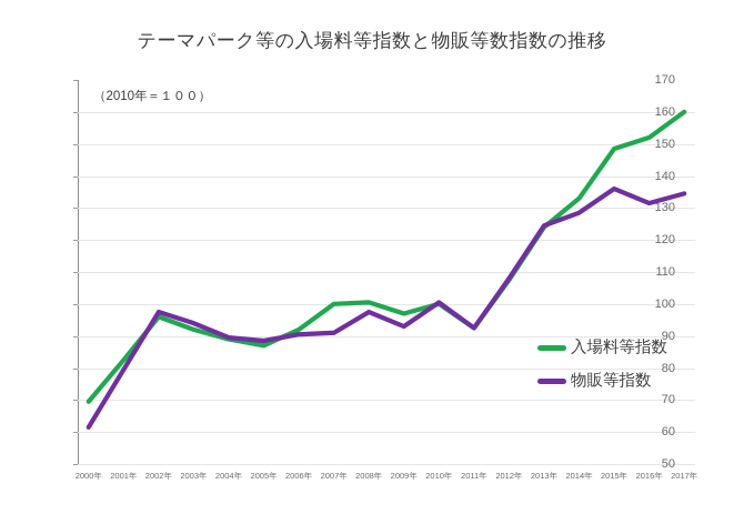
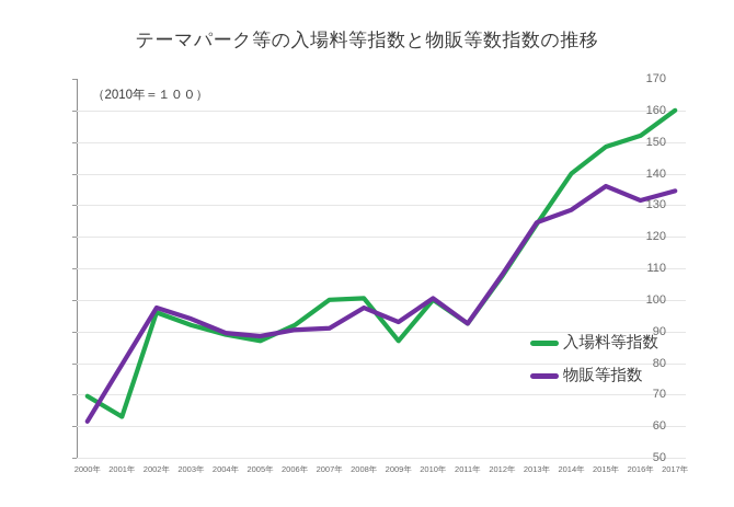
入場料等指数/2001年: 82 -> 63
入場料等指数/2009年: 97 -> 87
入場料等指数/2014年: 133 -> 140
